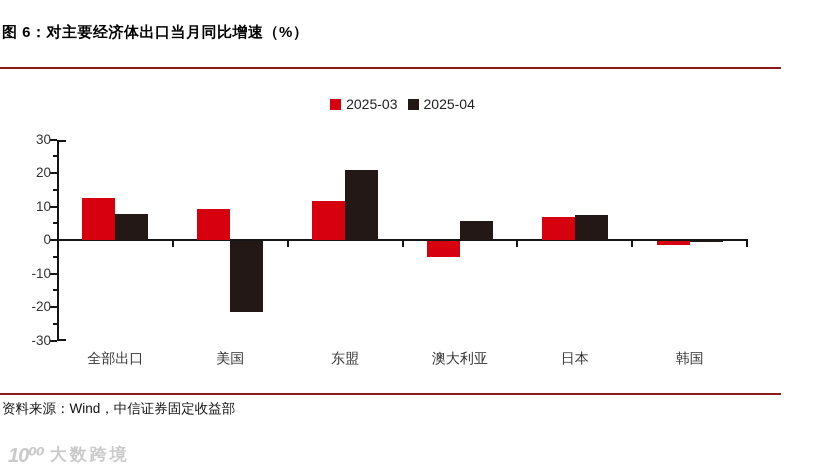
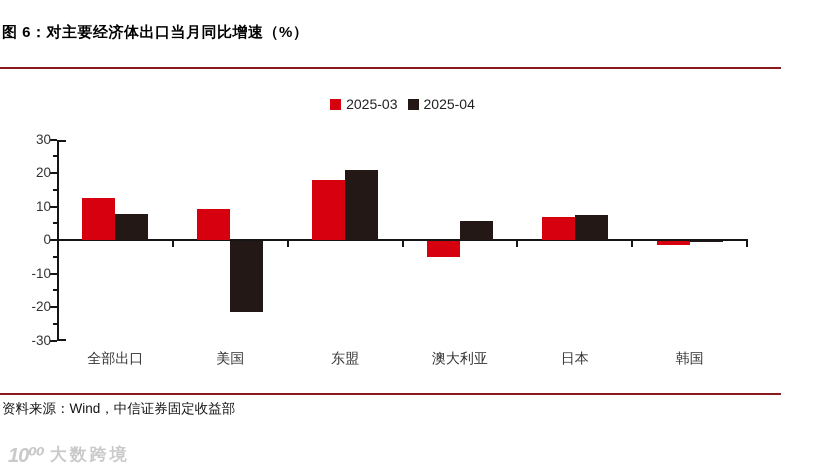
2025-03/东盟: 12 -> 18
